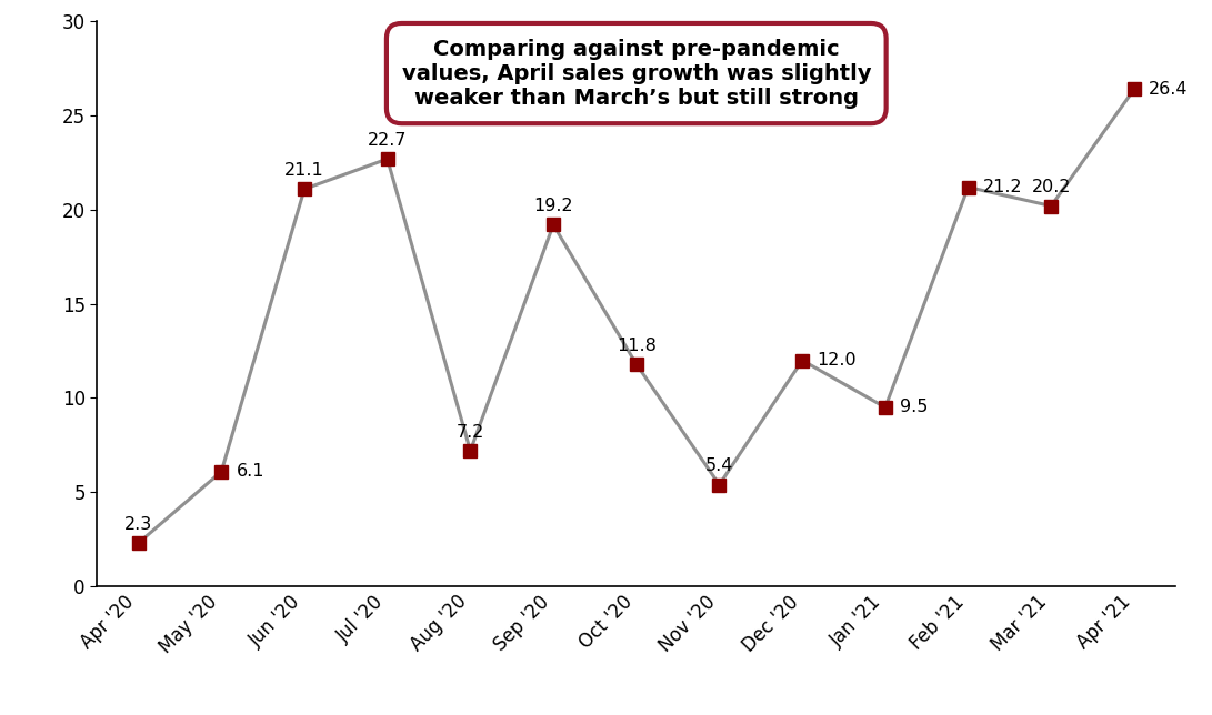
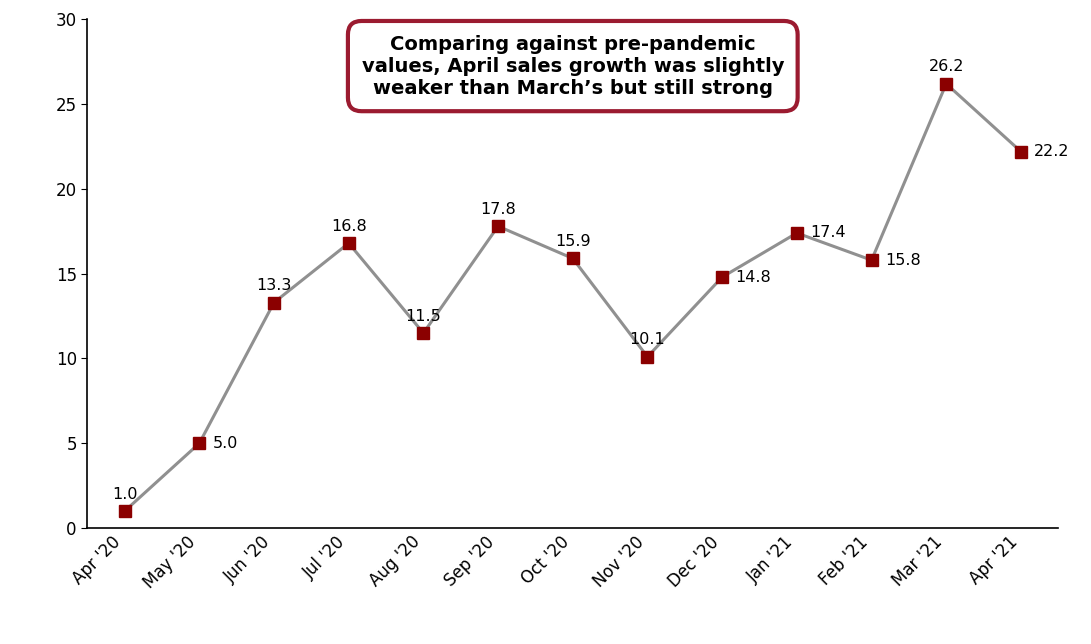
Apr '20: 2.3 -> 1.0
May '20: 6.1 -> 5.0
Jun '20: 21.1 -> 13.3
Jul '20: 22.7 -> 16.8
Aug '20: 7.2 -> 11.5
Sep '20: 19.2 -> 17.8
Oct '20: 11.8 -> 15.9
Nov '20: 5.4 -> 10.1
Dec '20: 12.0 -> 14.8
Jan '21: 9.5 -> 17.4
Feb '21: 21.2 -> 15.8
Mar '21: 20.2 -> 26.2
Apr '21: 26.4 -> 22.2
